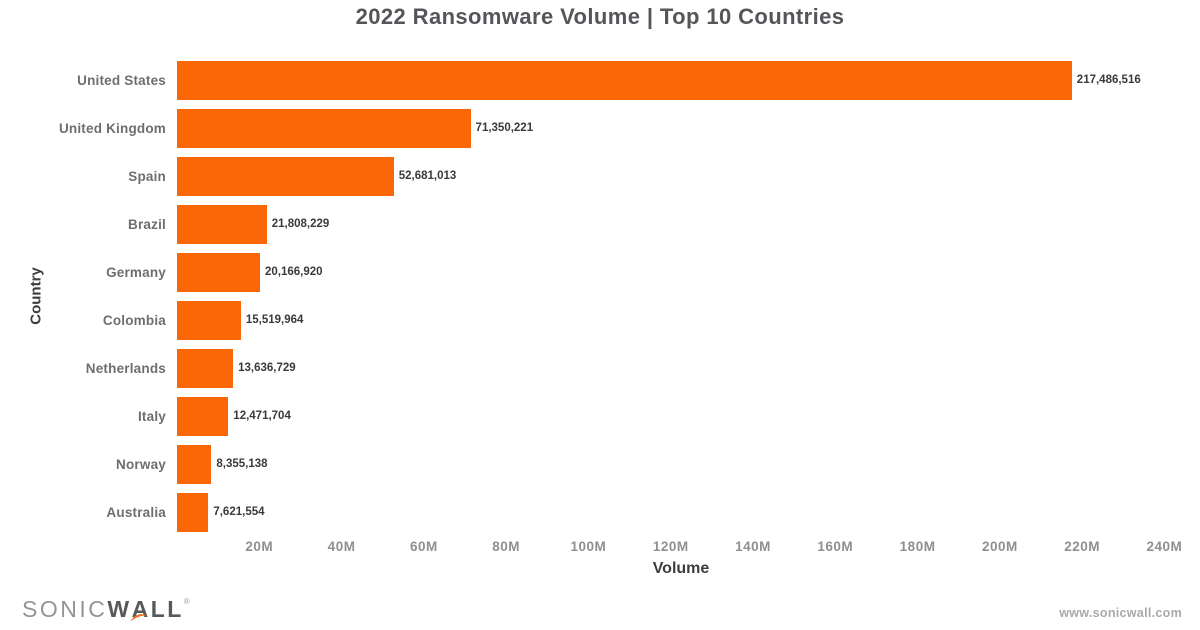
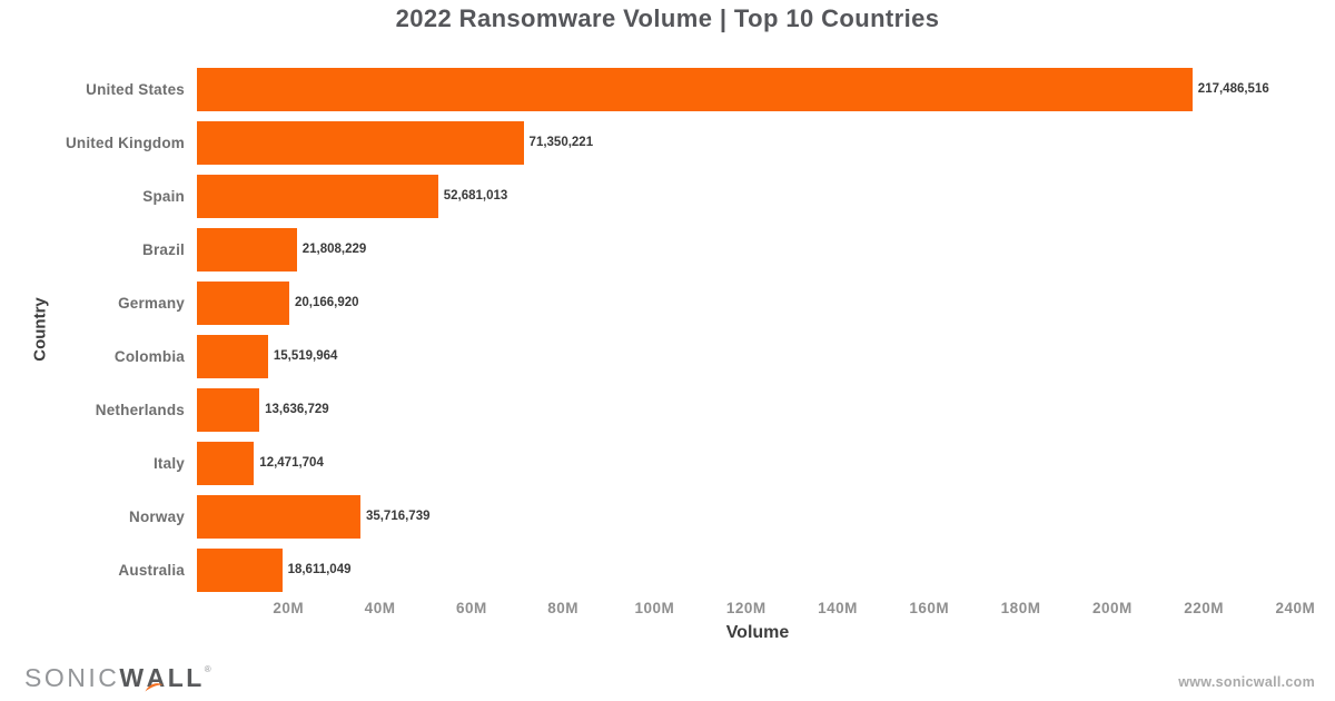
Norway: 8,355,138 -> 35,716,739
Australia: 7,621,554 -> 18,611,049
